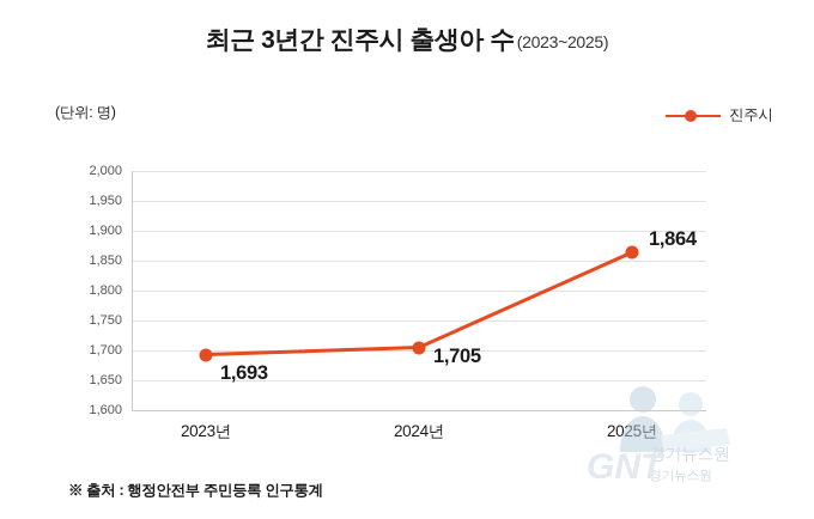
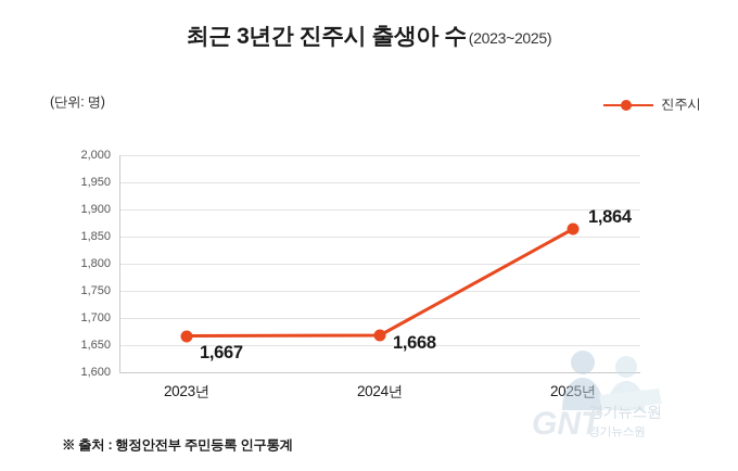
2023년: 1,693 -> 1,667
2024년: 1,705 -> 1,668
